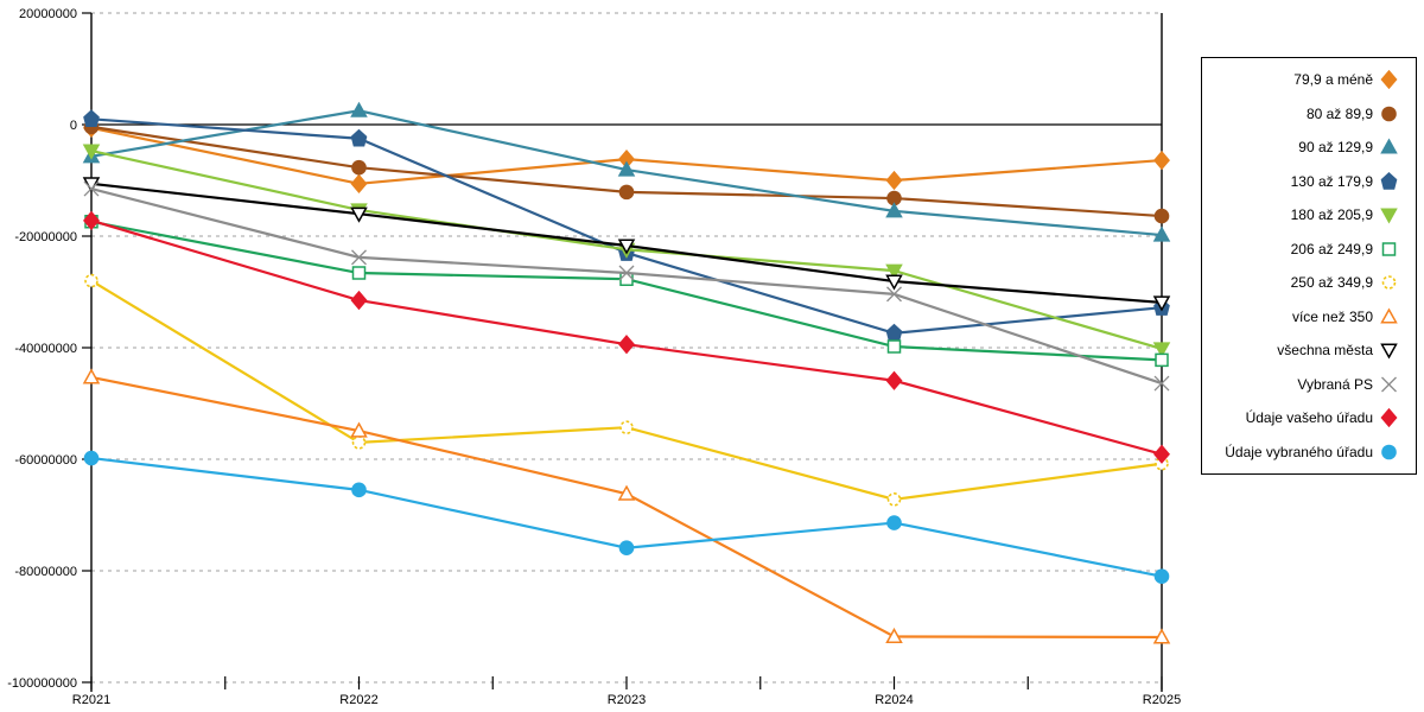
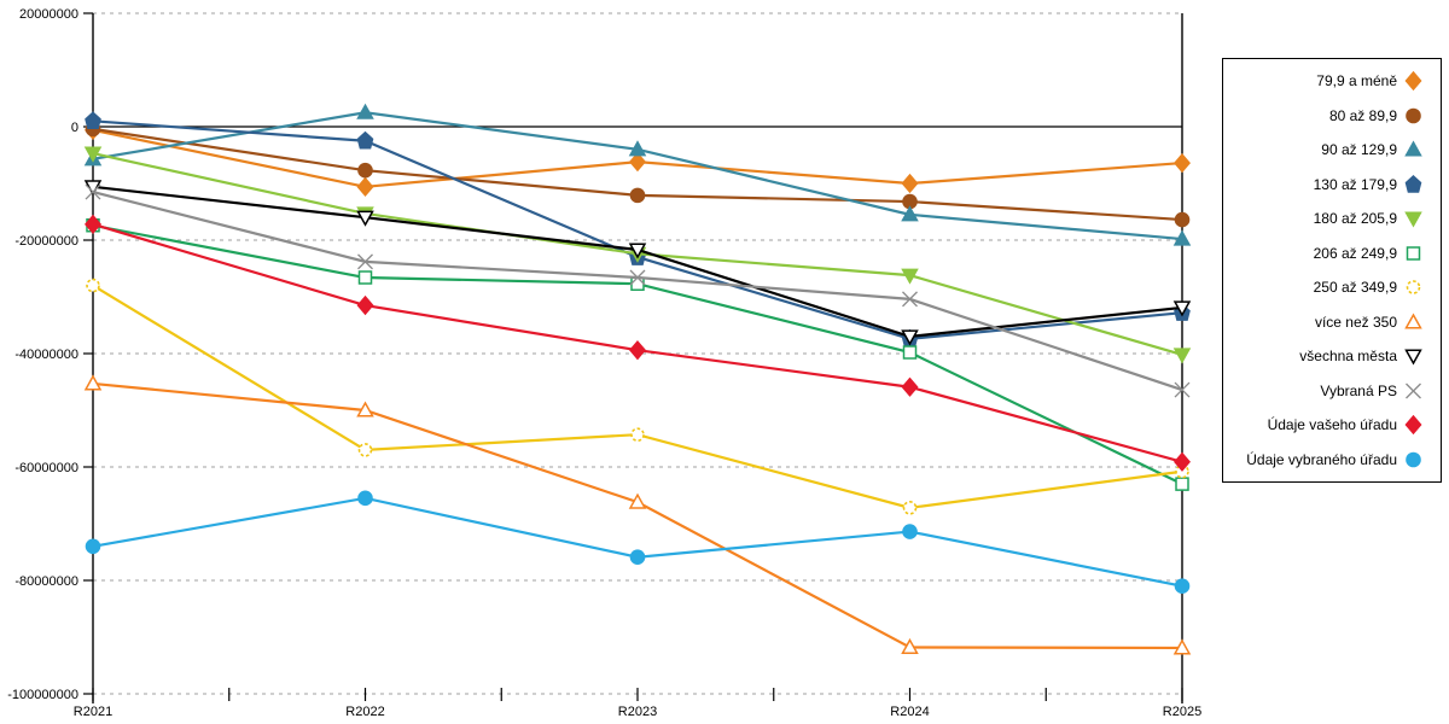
Údaje vybraného úřadu/R2021: -60000000 -> -74000000
více než 350/R2022: -55000000 -> -50000000
90 až 129,9/R2023: -8000000 -> -4000000
všechna města/R2024: -28000000 -> -37000000
206 až 249,9/R2025: -42000000 -> -63000000
